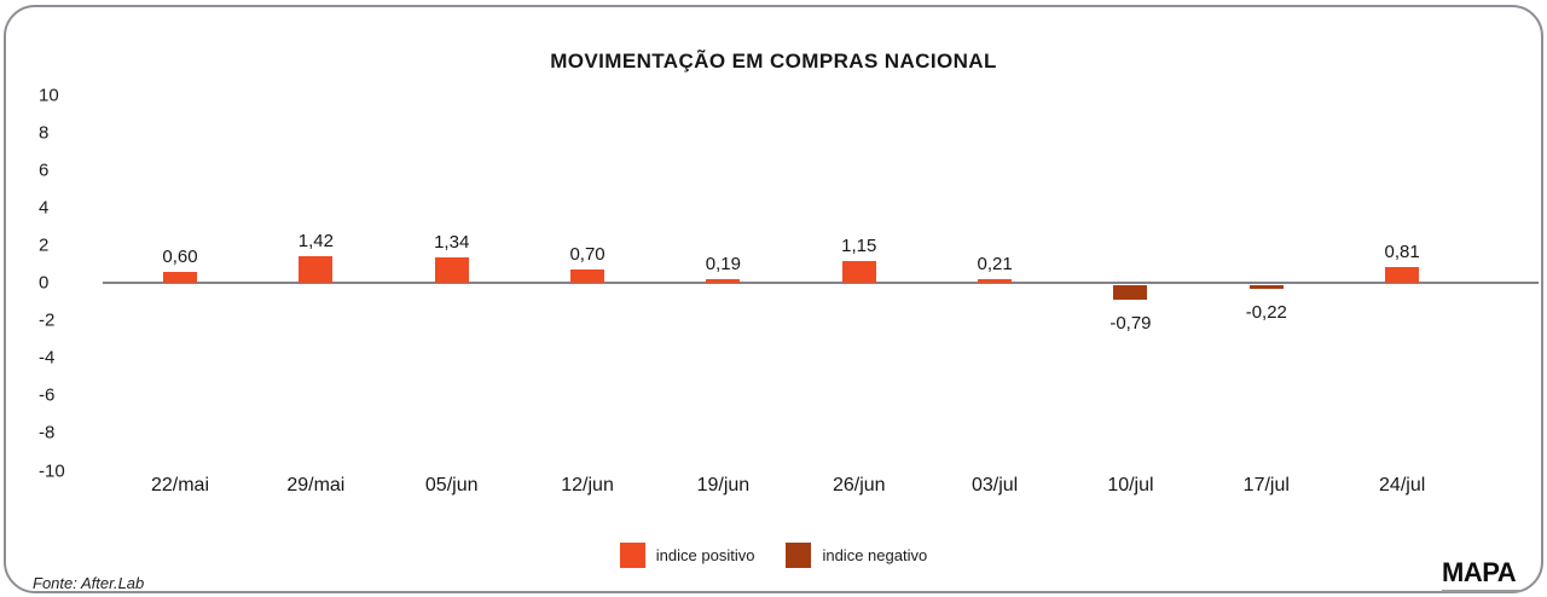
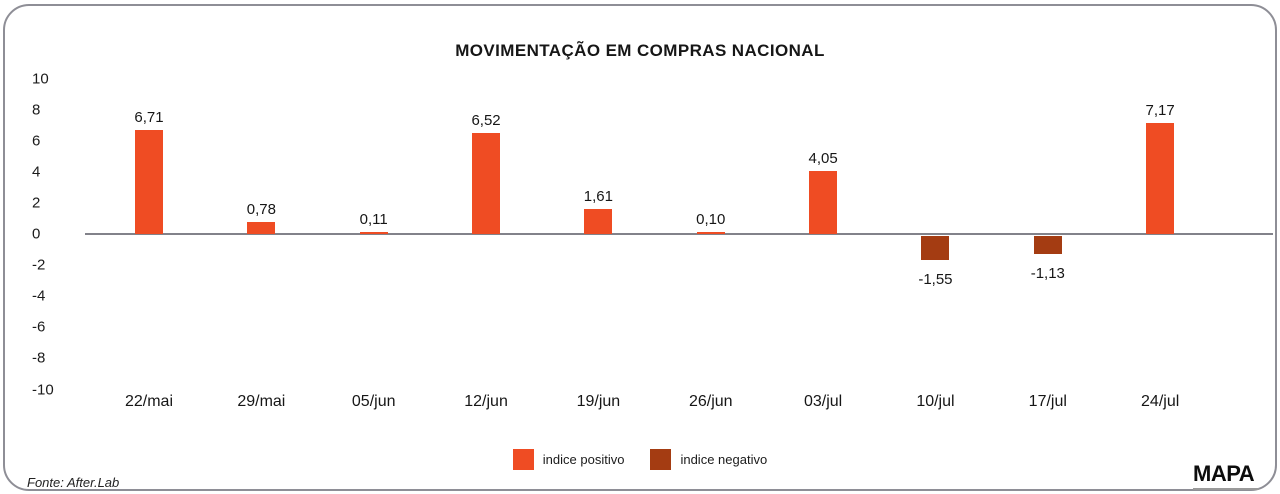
22/mai: 0,60 -> 6,71
29/mai: 1,42 -> 0,78
05/jun: 1,34 -> 0,11
12/jun: 0,70 -> 6,52
19/jun: 0,19 -> 1,61
26/jun: 1,15 -> 0,10
03/jul: 0,21 -> 4,05
10/jul: -0,79 -> -1,55
17/jul: -0,22 -> -1,13
24/jul: 0,81 -> 7,17
